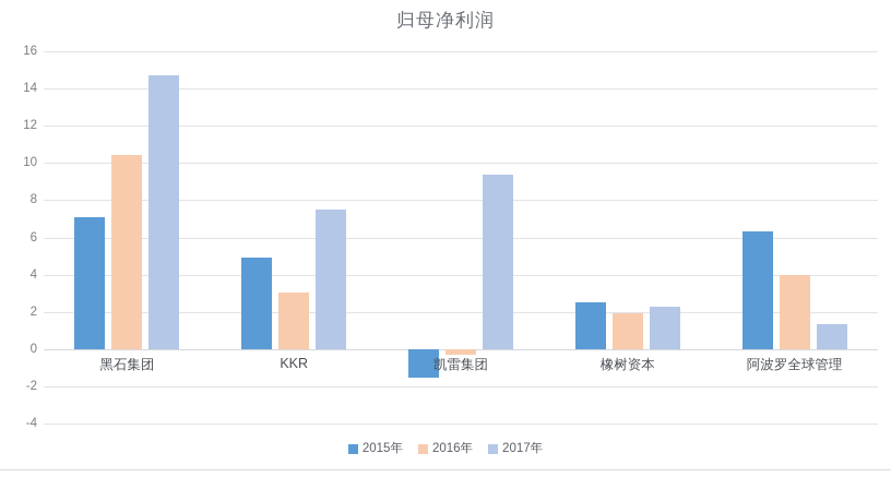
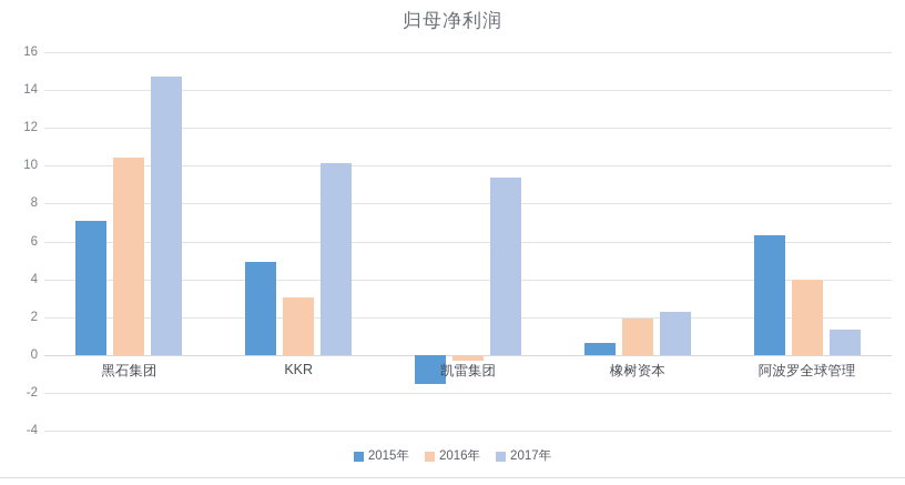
2017年/KKR: 7.5 -> 10.2
2015年/橡树资本: 2.5 -> 0.7
